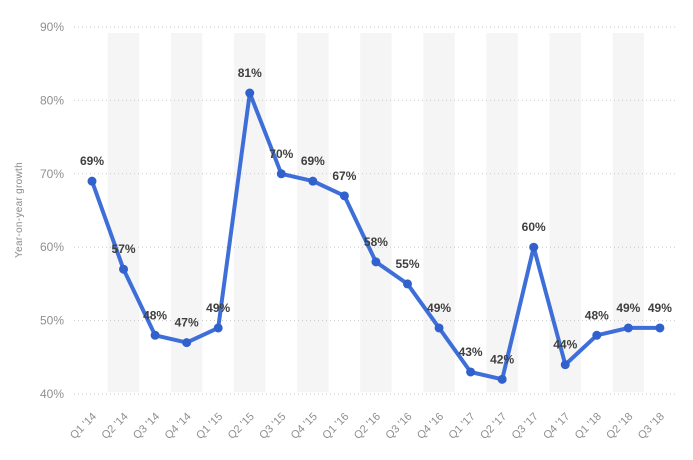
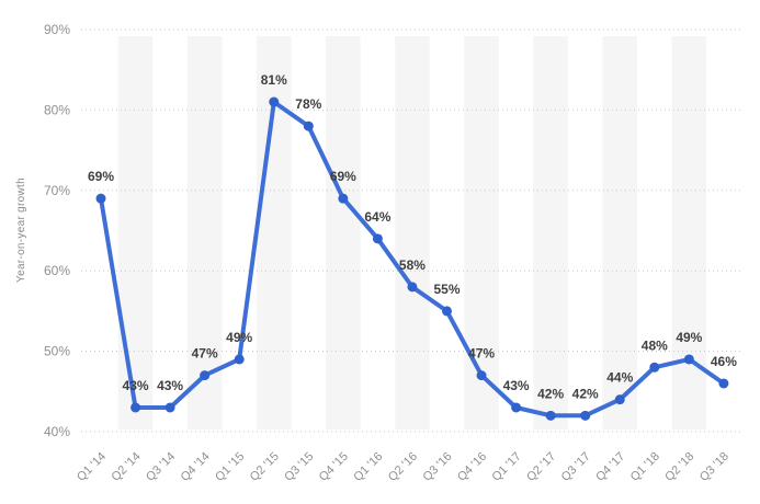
Q2 '14: 57% -> 43%
Q3 '14: 48% -> 43%
Q3 '15: 70% -> 78%
Q1 '16: 67% -> 64%
Q4 '16: 49% -> 47%
Q3 '17: 60% -> 42%
Q3 '18: 49% -> 46%
